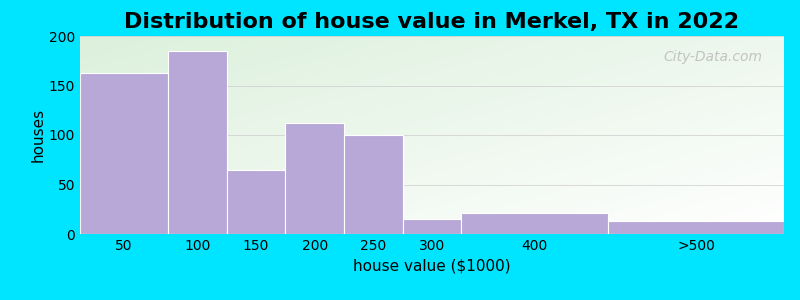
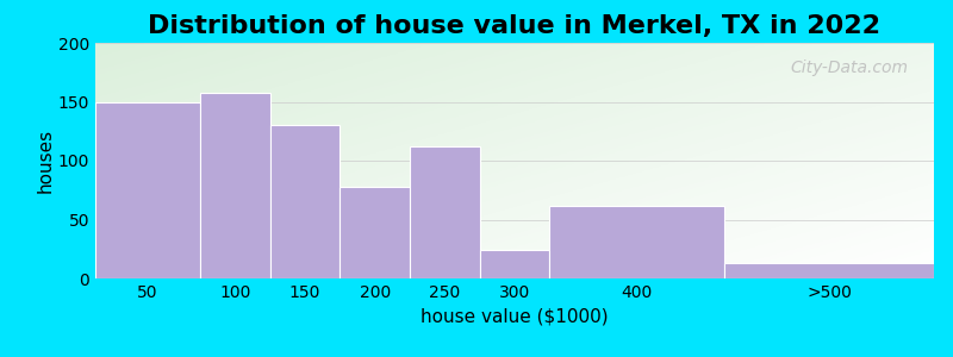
50: 163 -> 150
100: 185 -> 158
150: 65 -> 130
200: 112 -> 78
250: 100 -> 112
300: 15 -> 24
400: 21 -> 62
